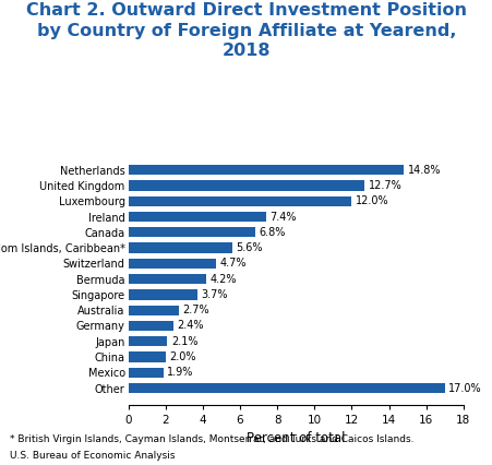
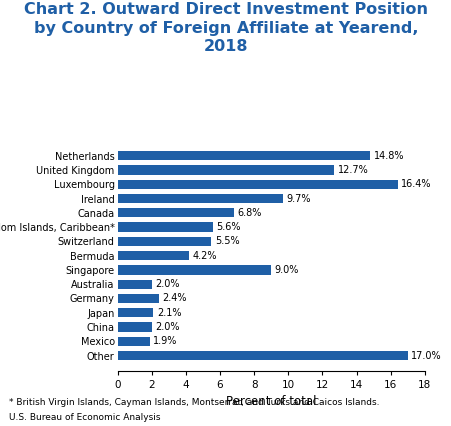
Luxembourg: 12.0% -> 16.4%
Ireland: 7.4% -> 9.7%
Switzerland: 4.7% -> 5.5%
Singapore: 3.7% -> 9.0%
Australia: 2.7% -> 2.0%
